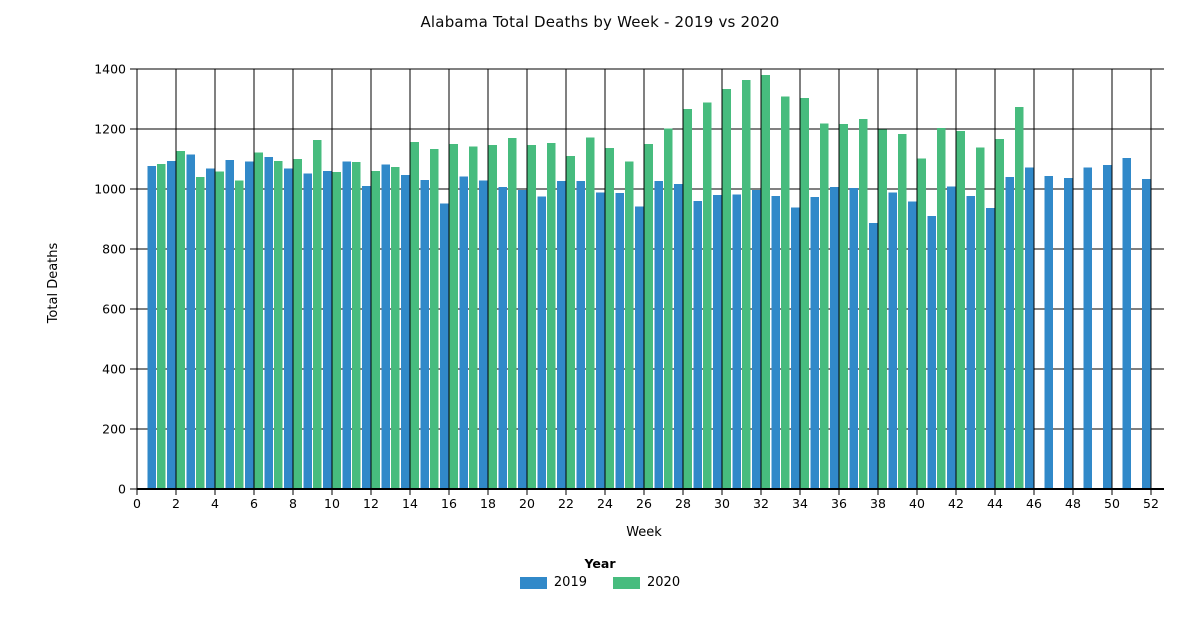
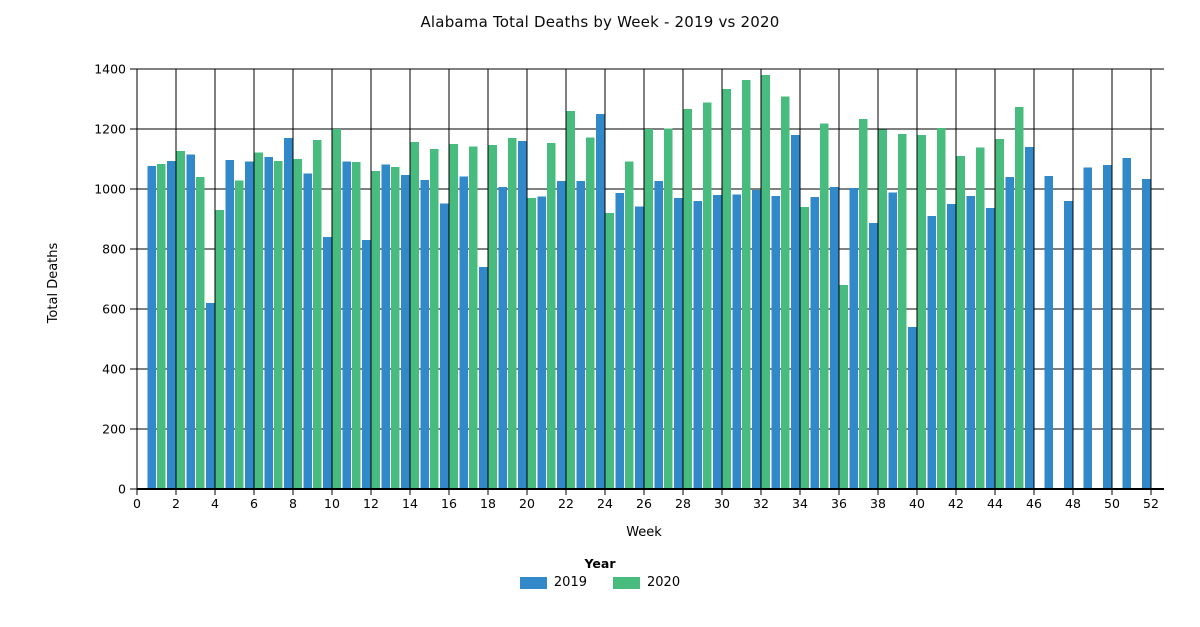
2019/4: 1070 -> 620
2020/4: 1060 -> 930
2019/8: 1070 -> 1170
2019/10: 1060 -> 840
2020/10: 1060 -> 1200
2019/12: 1010 -> 830
2019/18: 1030 -> 740
2019/20: 1000 -> 1160
2020/20: 1150 -> 970
2020/22: 1110 -> 1260
2019/24: 990 -> 1250
2020/24: 1140 -> 920
2020/26: 1150 -> 1200
2019/28: 1020 -> 970
2019/34: 940 -> 1180
2020/34: 1300 -> 940
2020/36: 1220 -> 680
2019/40: 960 -> 540
2020/40: 1100 -> 1180
2019/42: 1010 -> 950
2020/42: 1190 -> 1110
2019/46: 1070 -> 1140
2019/48: 1040 -> 960
